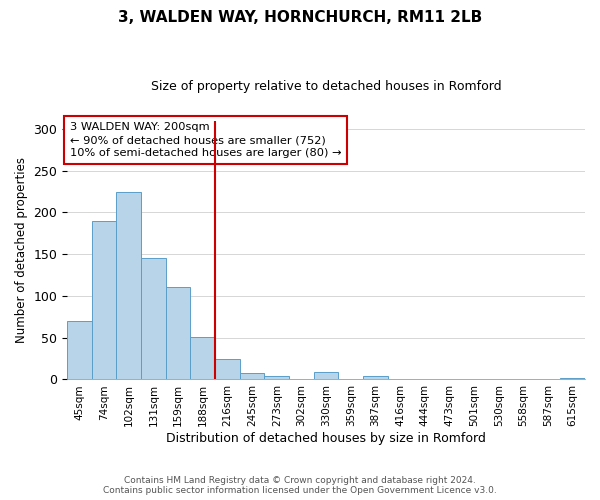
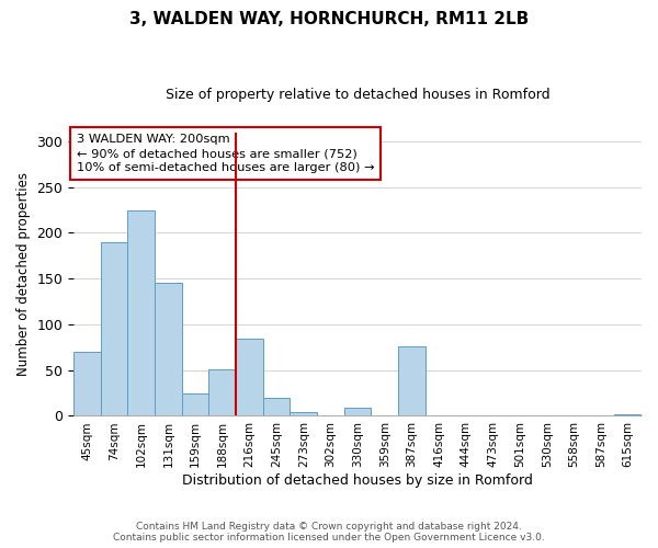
159sqm: 111 -> 24
216sqm: 25 -> 84
245sqm: 8 -> 20
387sqm: 4 -> 76
